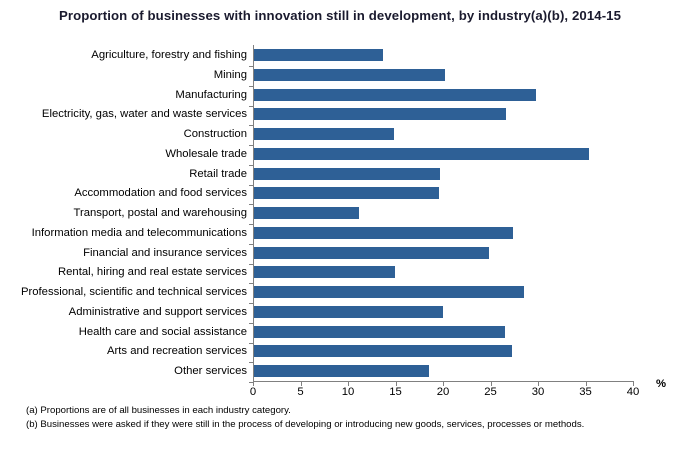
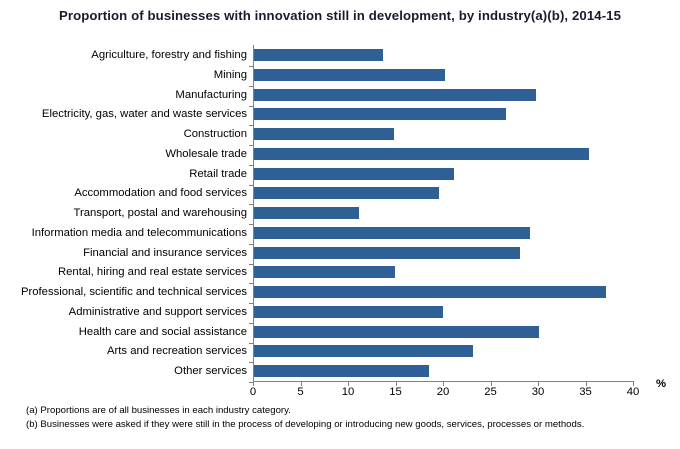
Retail trade: 20 -> 21
Information media and telecommunications: 27 -> 29
Financial and insurance services: 25 -> 28
Professional, scientific and technical services: 28 -> 37
Health care and social assistance: 26 -> 30
Arts and recreation services: 27 -> 23
